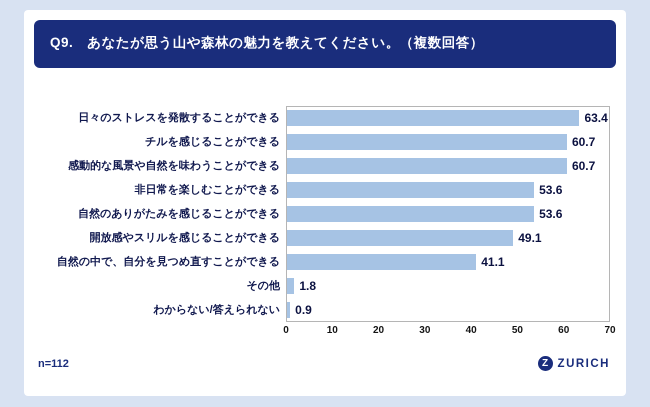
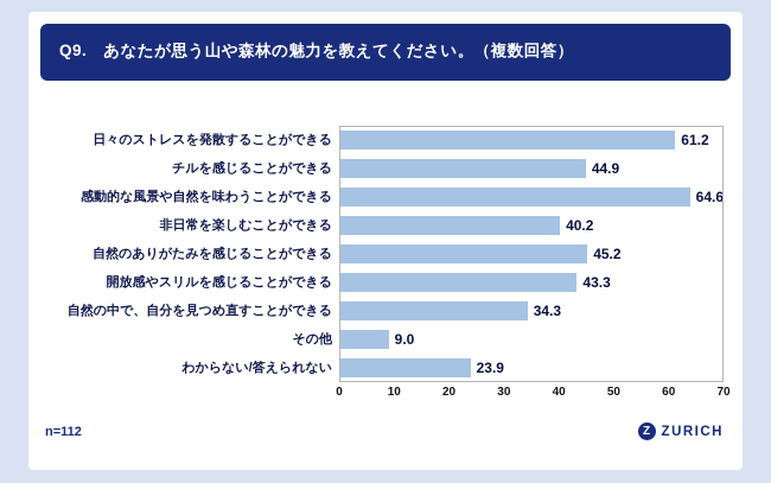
日々のストレスを発散することができる: 63.4 -> 61.2
チルを感じることができる: 60.7 -> 44.9
感動的な風景や自然を味わうことができる: 60.7 -> 64.6
非日常を楽しむことができる: 53.6 -> 40.2
自然のありがたみを感じることができる: 53.6 -> 45.2
開放感やスリルを感じることができる: 49.1 -> 43.3
自然の中で、自分を見つめ直すことができる: 41.1 -> 34.3
その他: 1.8 -> 9.0
わからない/答えられない: 0.9 -> 23.9
